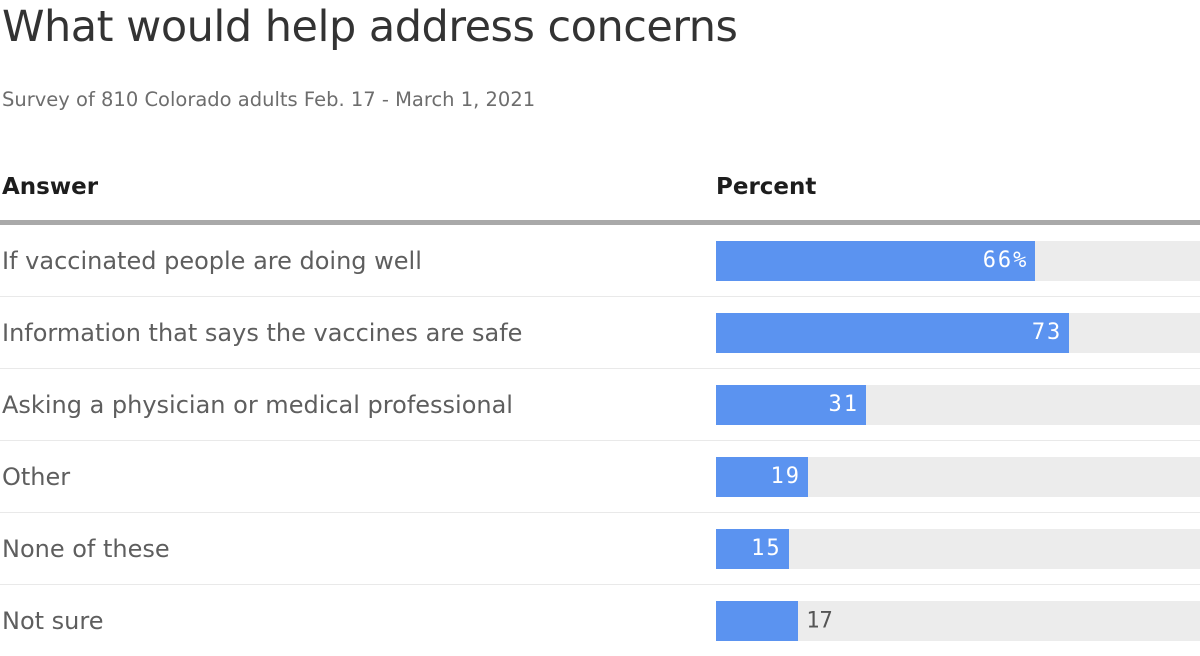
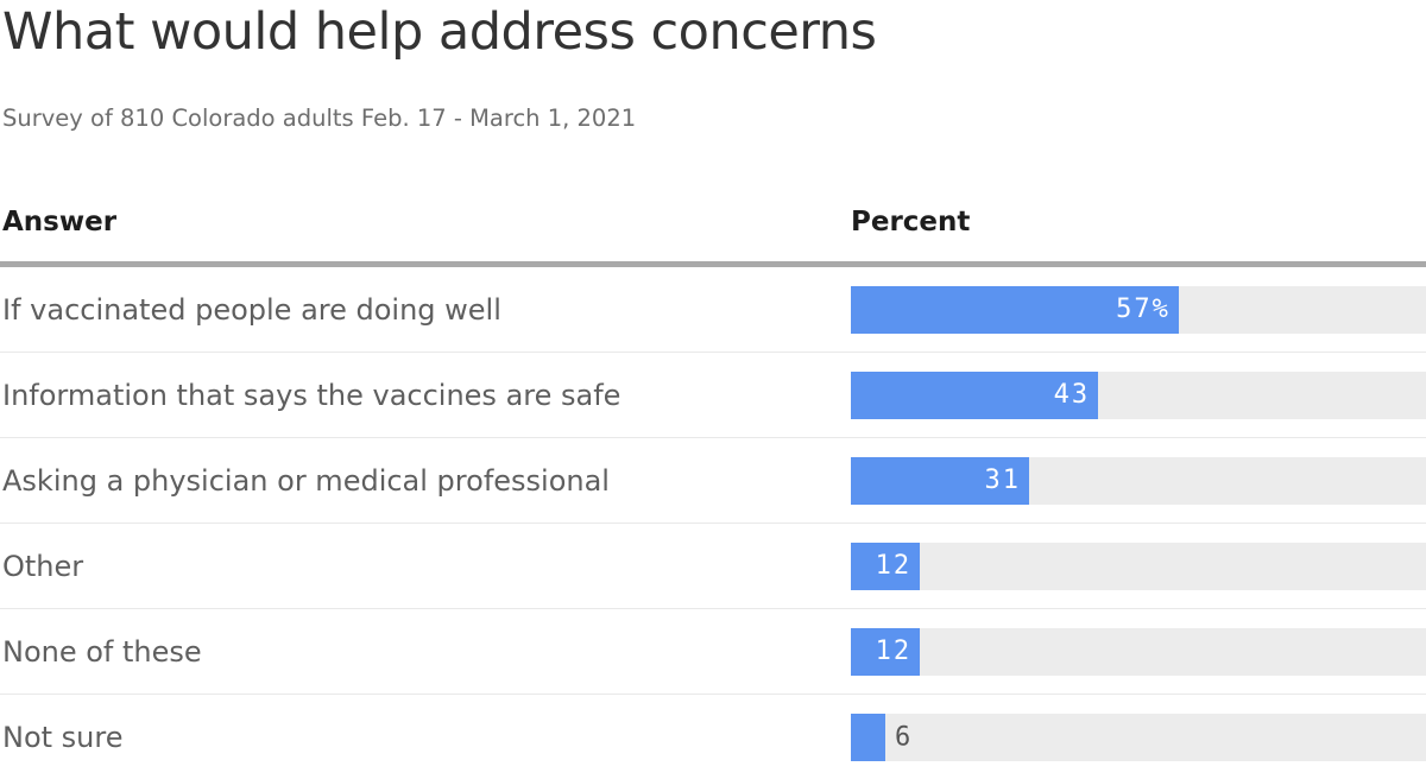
If vaccinated people are doing well: 66% -> 57%
Information that says the vaccines are safe: 73 -> 43
Other: 19 -> 12
None of these: 15 -> 12
Not sure: 17 -> 6
